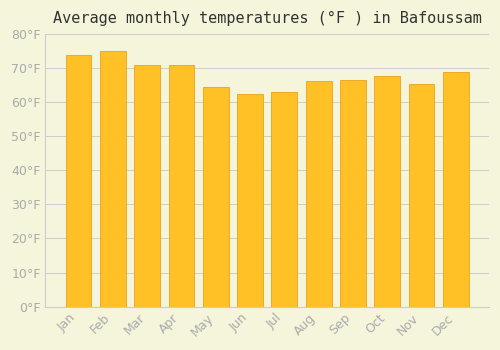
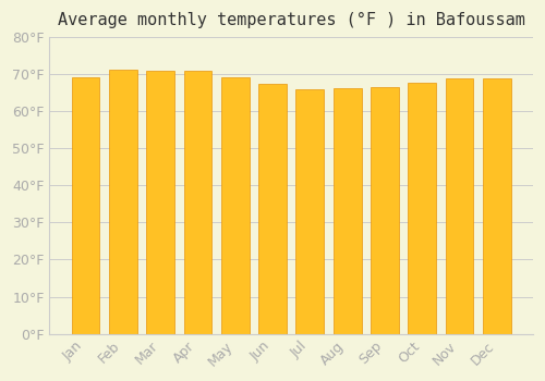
Jan: 74.0°F -> 69.1°F
Feb: 75.0°F -> 71.2°F
May: 64.5°F -> 69.1°F
Jun: 62.5°F -> 67.3°F
Jul: 63.0°F -> 66.0°F
Nov: 65.5°F -> 68.9°F
